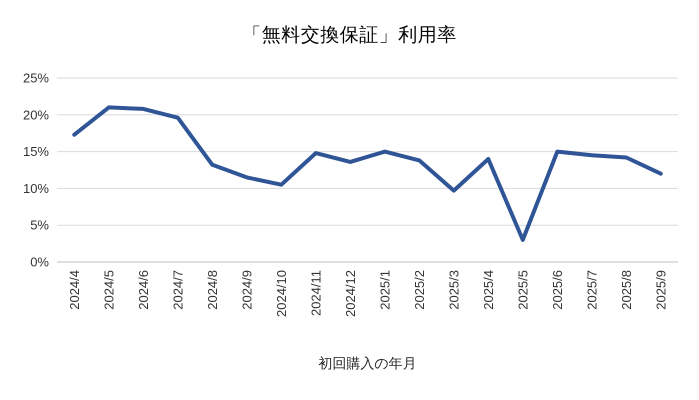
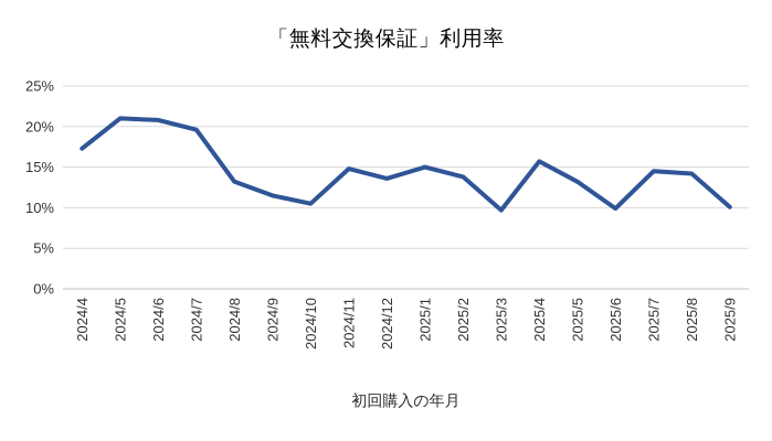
2025/4: 14% -> 16%
2025/5: 3% -> 13%
2025/6: 15% -> 10%
2025/9: 12% -> 10%
